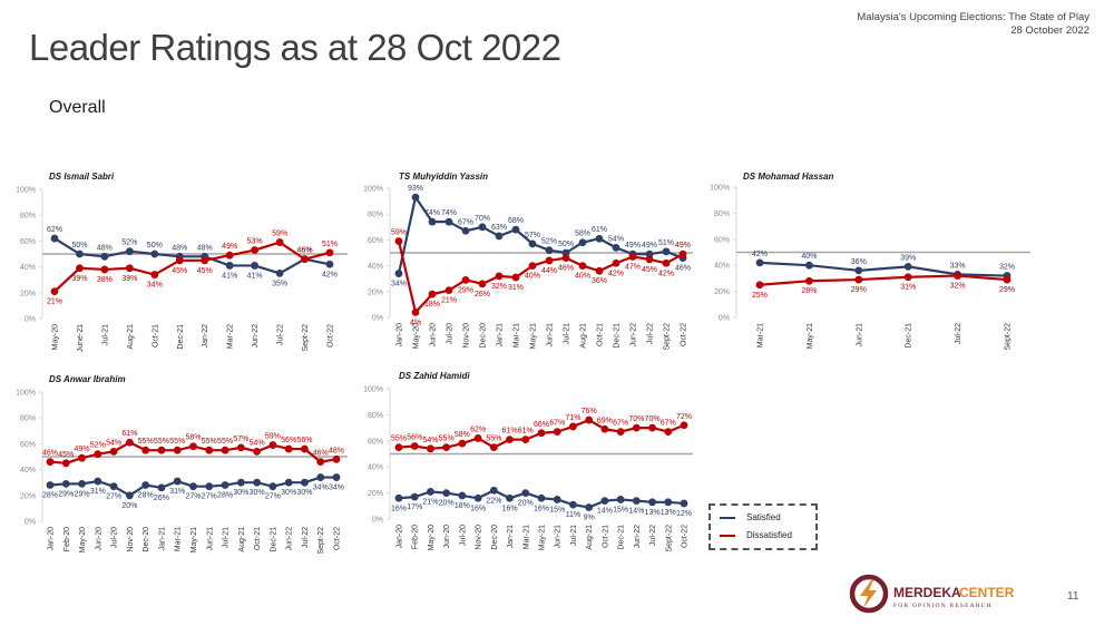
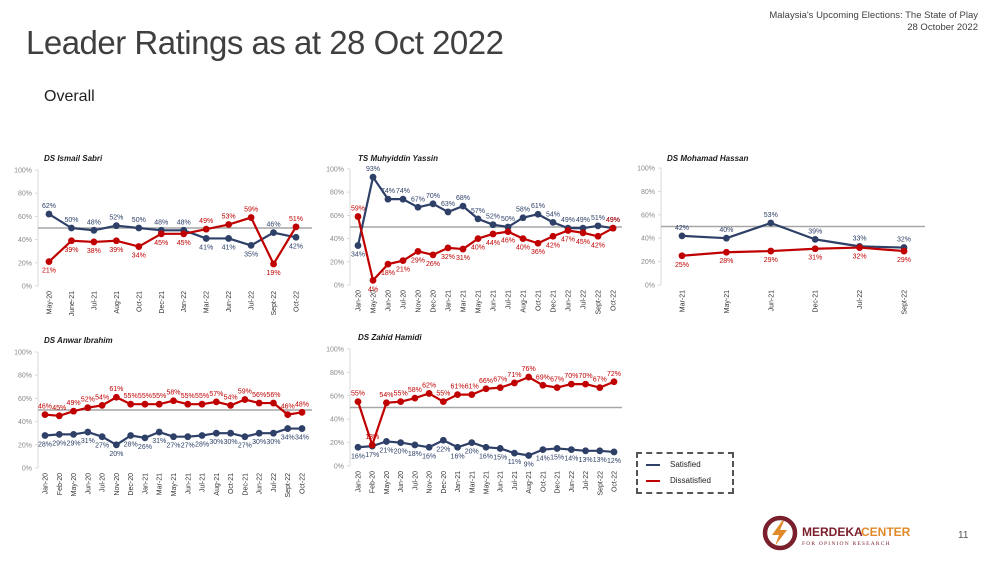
DS Ismail Sabri/Dissatisfied/Sept-22: 46% -> 19%
TS Muhyiddin Yassin/Satisfied/Oct-22: 46% -> 49%
DS Mohamad Hassan/Satisfied/Jun-21: 36% -> 53%
DS Zahid Hamidi/Dissatisfied/Feb-20: 56% -> 18%
